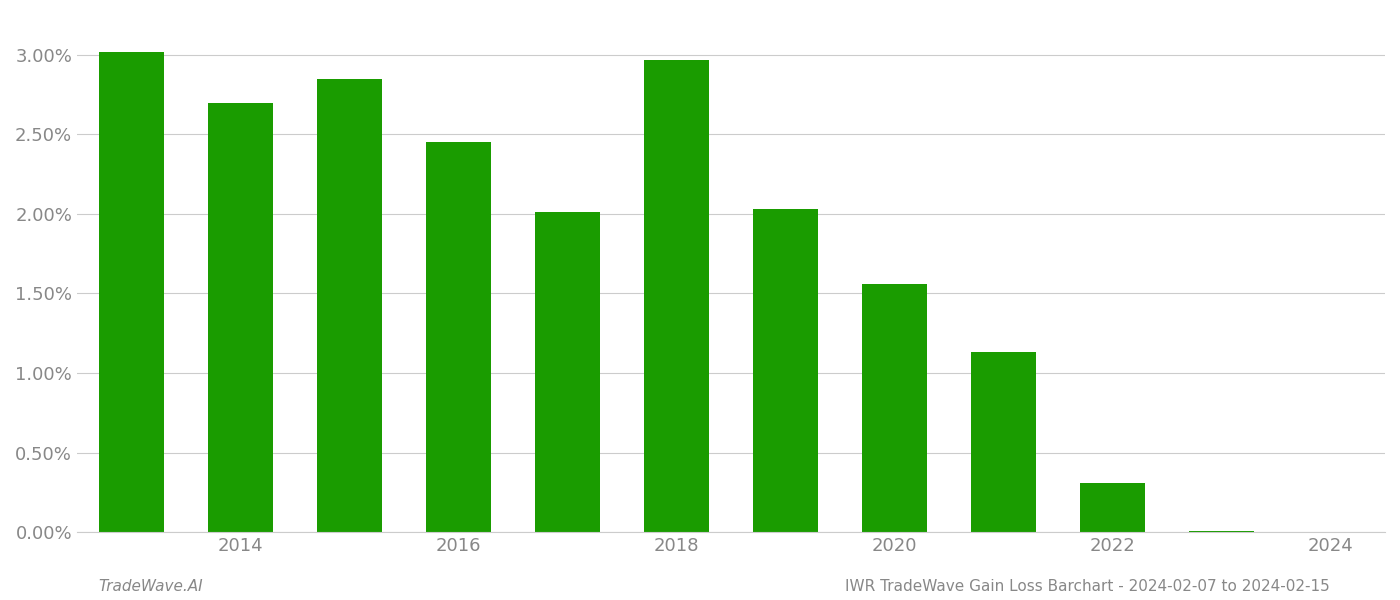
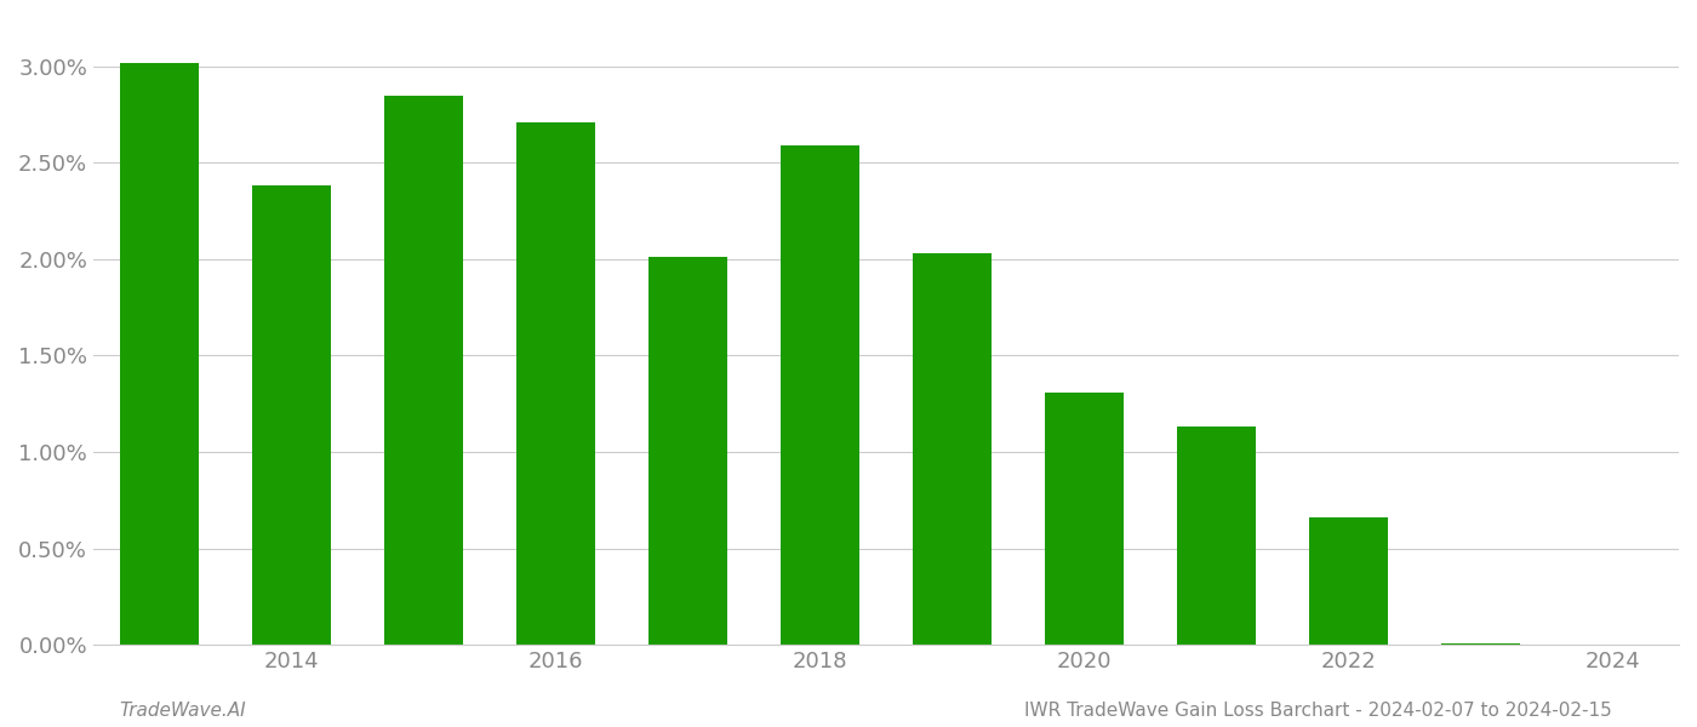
2014: 2.70% -> 2.38%
2016: 2.45% -> 2.71%
2018: 2.97% -> 2.59%
2020: 1.56% -> 1.31%
2022: 0.31% -> 0.66%
